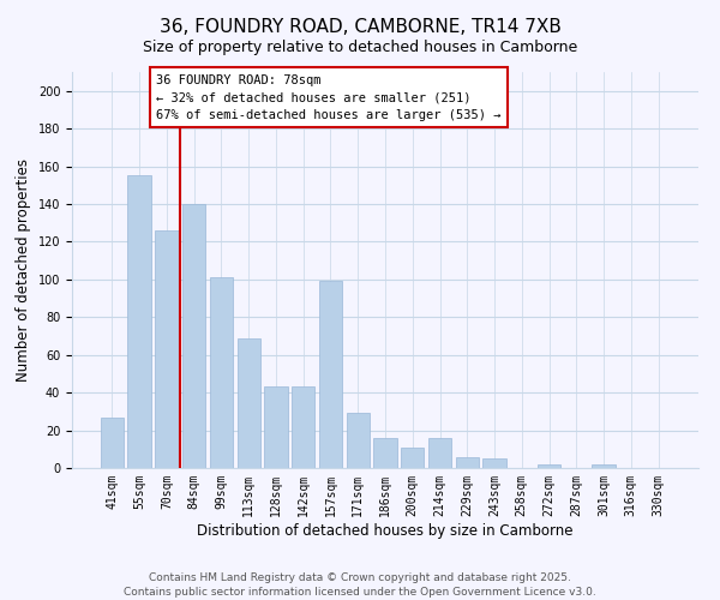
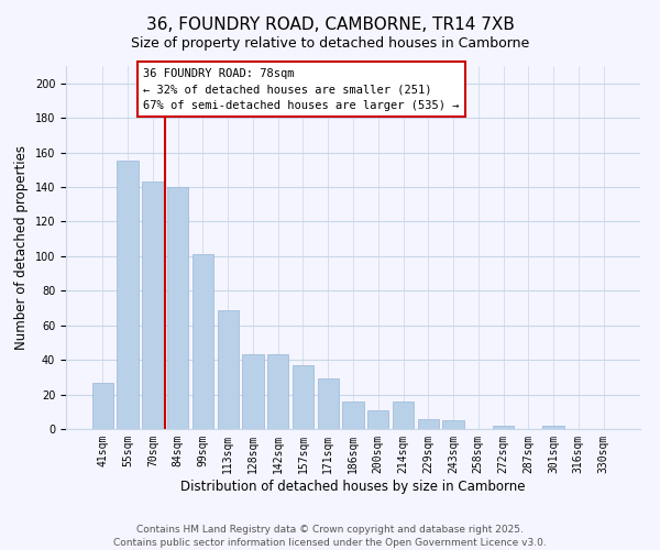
70sqm: 126 -> 143
157sqm: 99 -> 37
